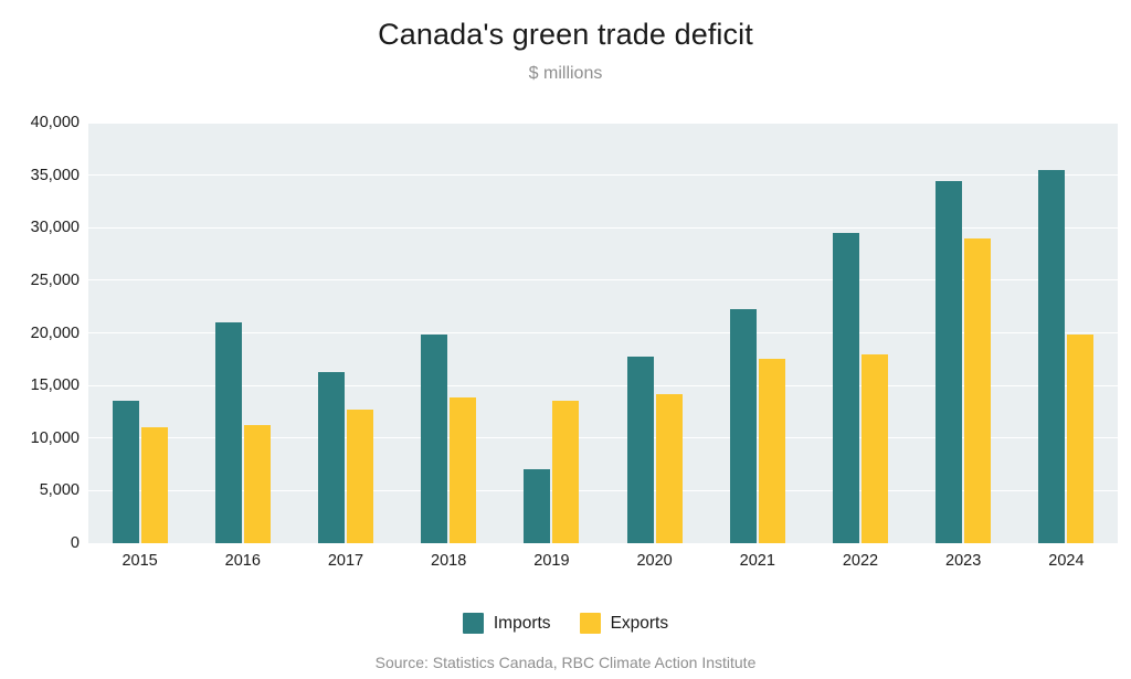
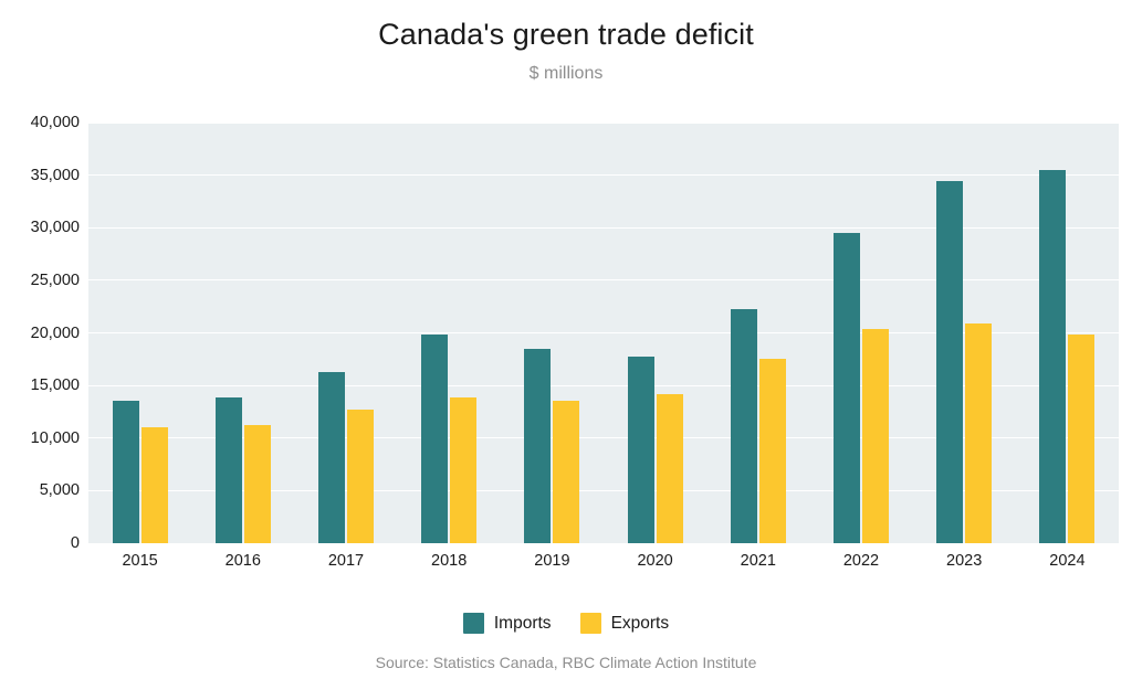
Imports/2016: 21000 -> 14000
Imports/2019: 7000 -> 18000
Exports/2022: 18000 -> 20000
Exports/2023: 29000 -> 21000
